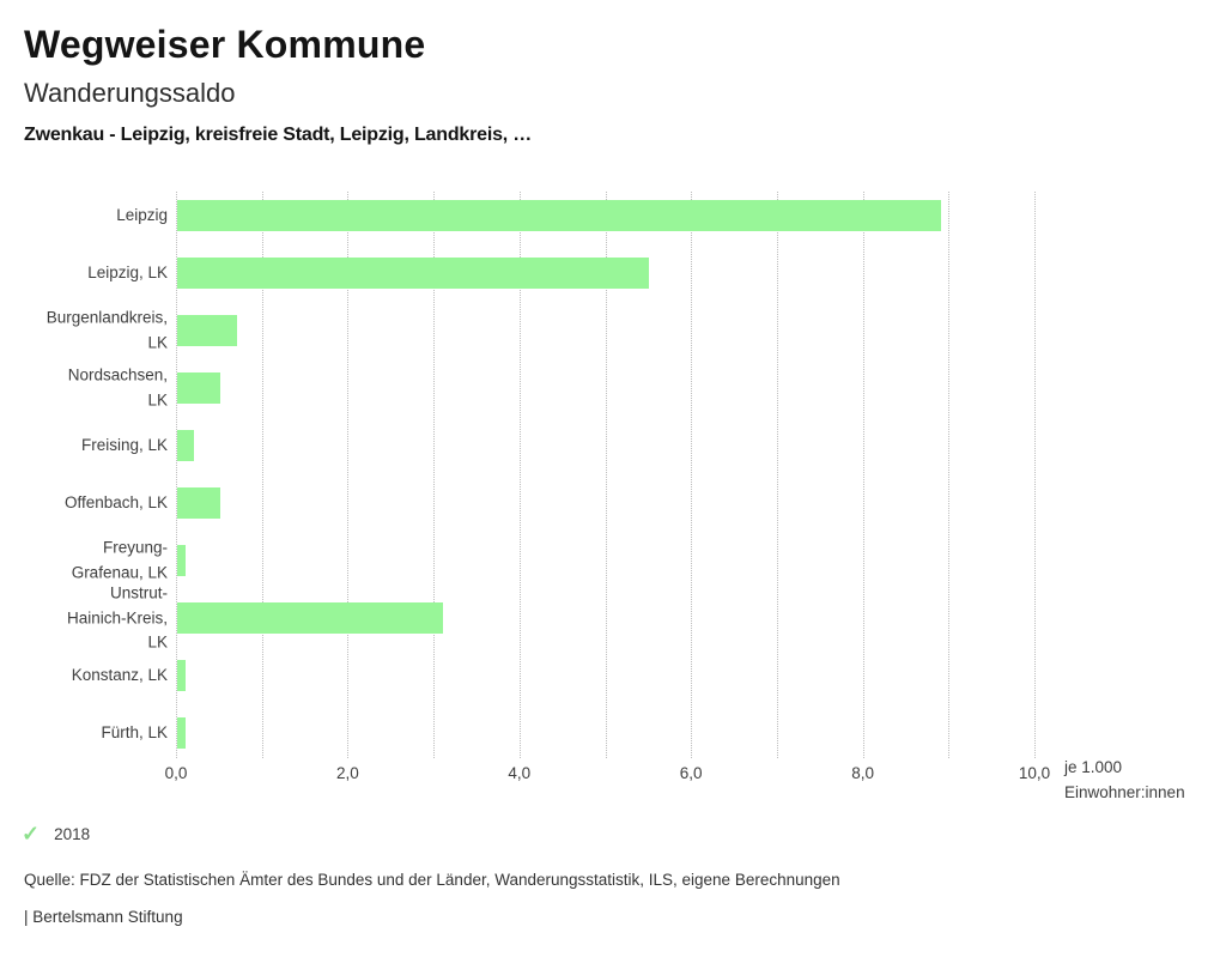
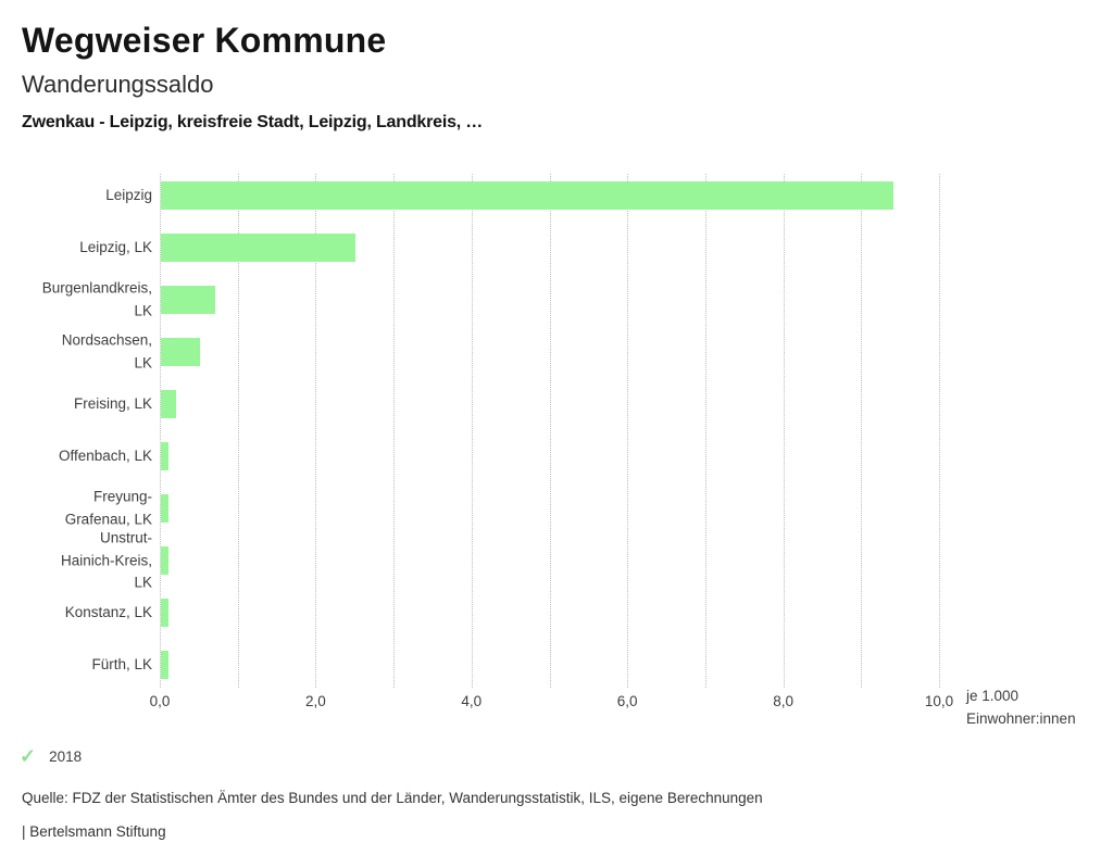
Leipzig: 8,9 -> 9,4
Leipzig, LK: 5,5 -> 2,5
Offenbach, LK: 0,5 -> 0,1
Unstrut-Hainich-Kreis, LK: 3,1 -> 0,1
